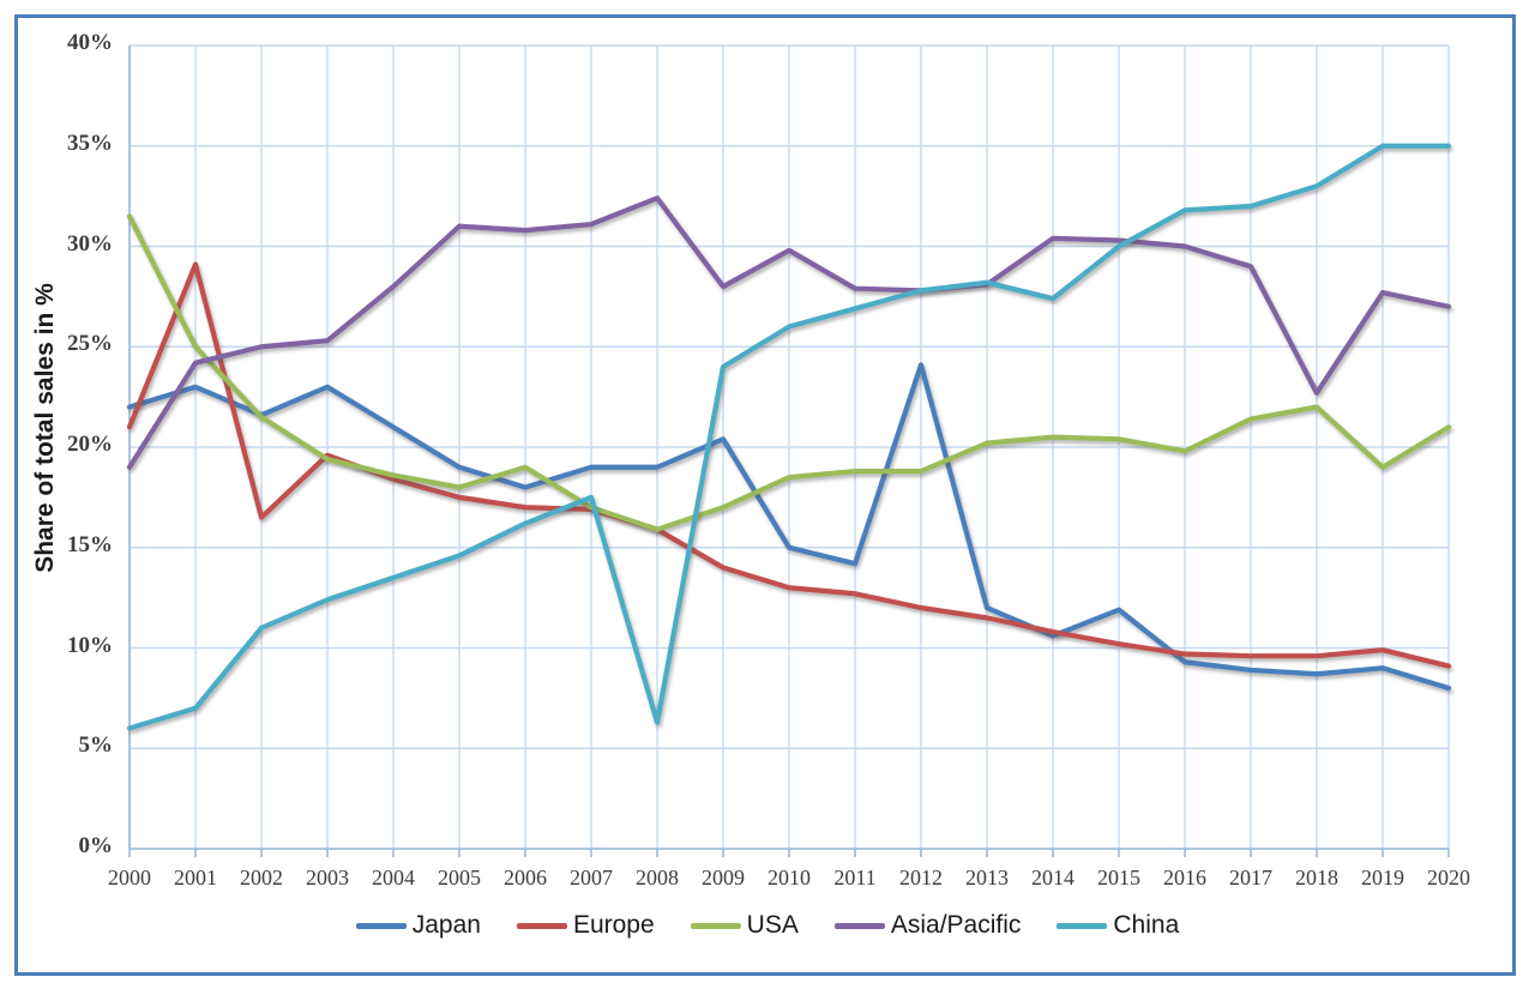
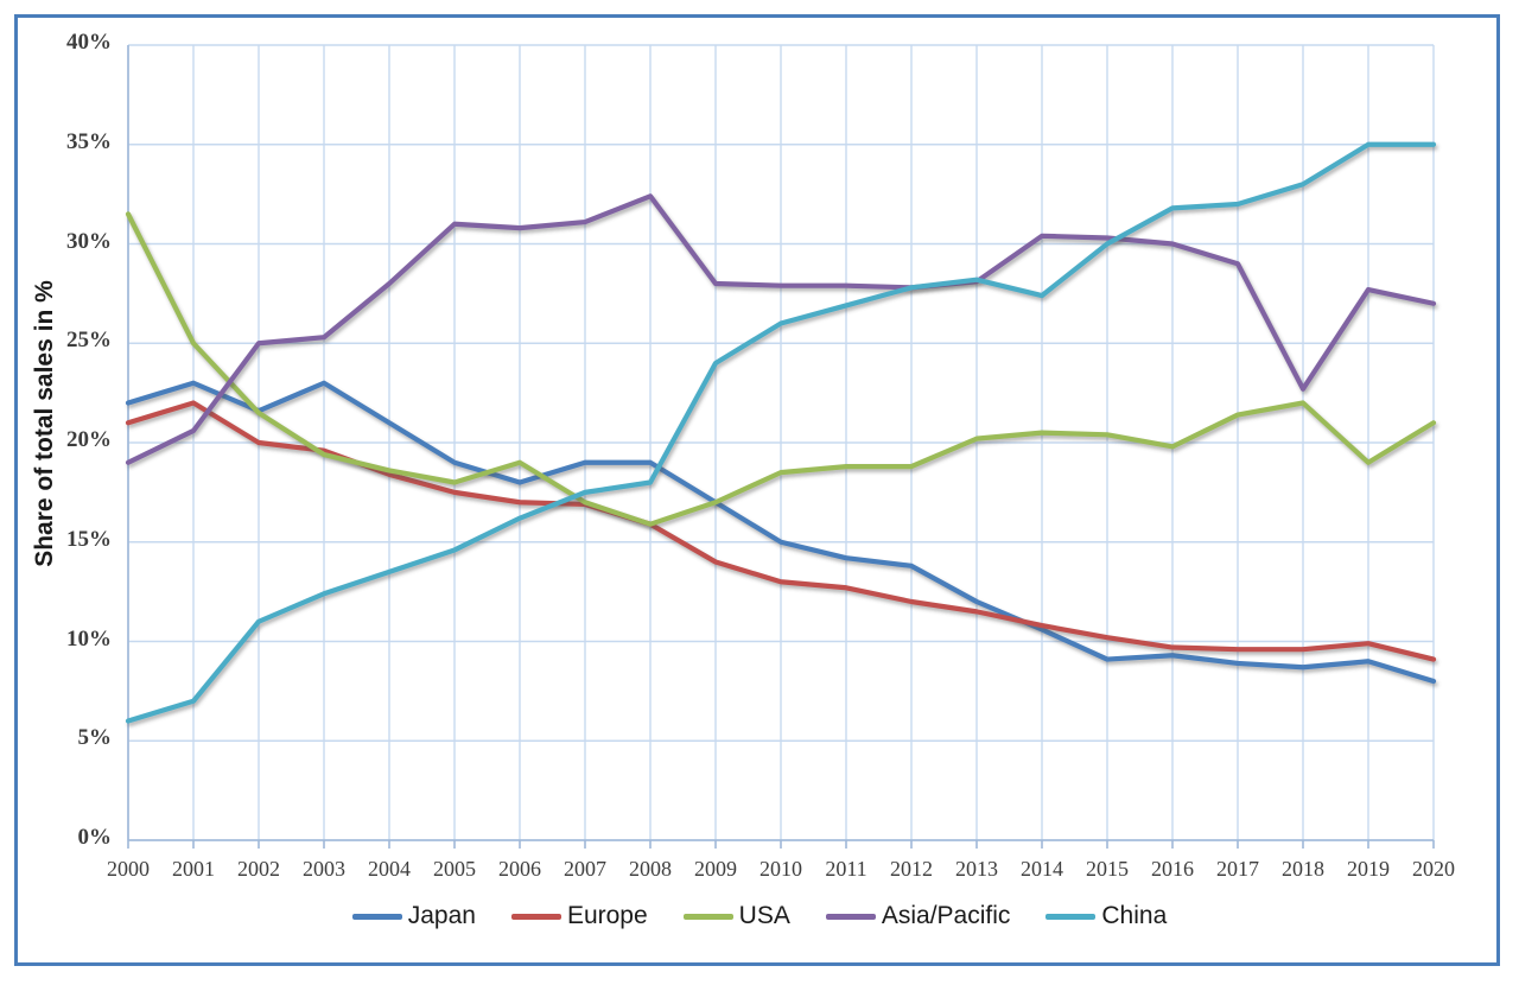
Europe/2001: 29.1% -> 22.0%
Asia/Pacific/2001: 24.2% -> 20.6%
Europe/2002: 16.5% -> 20.0%
China/2008: 6.3% -> 18.0%
Japan/2009: 20.4% -> 17.0%
Asia/Pacific/2010: 29.8% -> 27.9%
Japan/2012: 24.1% -> 13.8%
Japan/2015: 11.9% -> 9.1%
